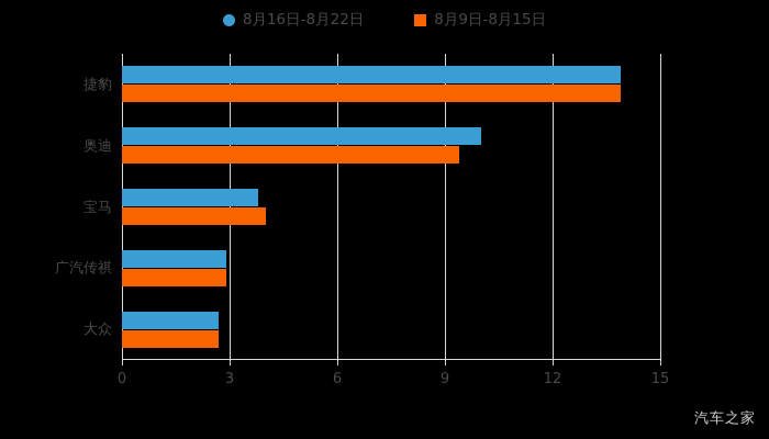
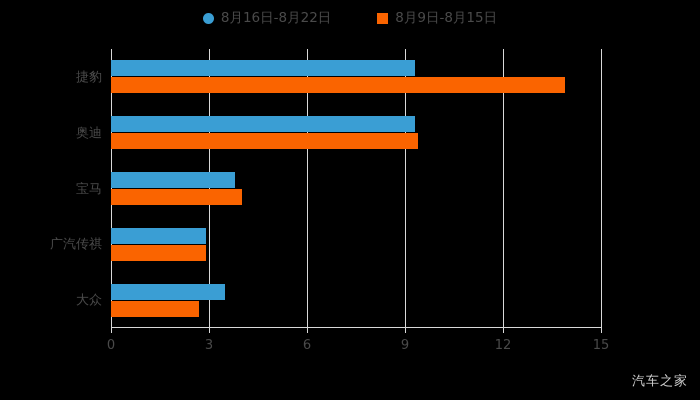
8月16日-8月22日/捷豹: 13.9 -> 9.3
8月16日-8月22日/奥迪: 10.0 -> 9.3
8月16日-8月22日/大众: 2.7 -> 3.5
